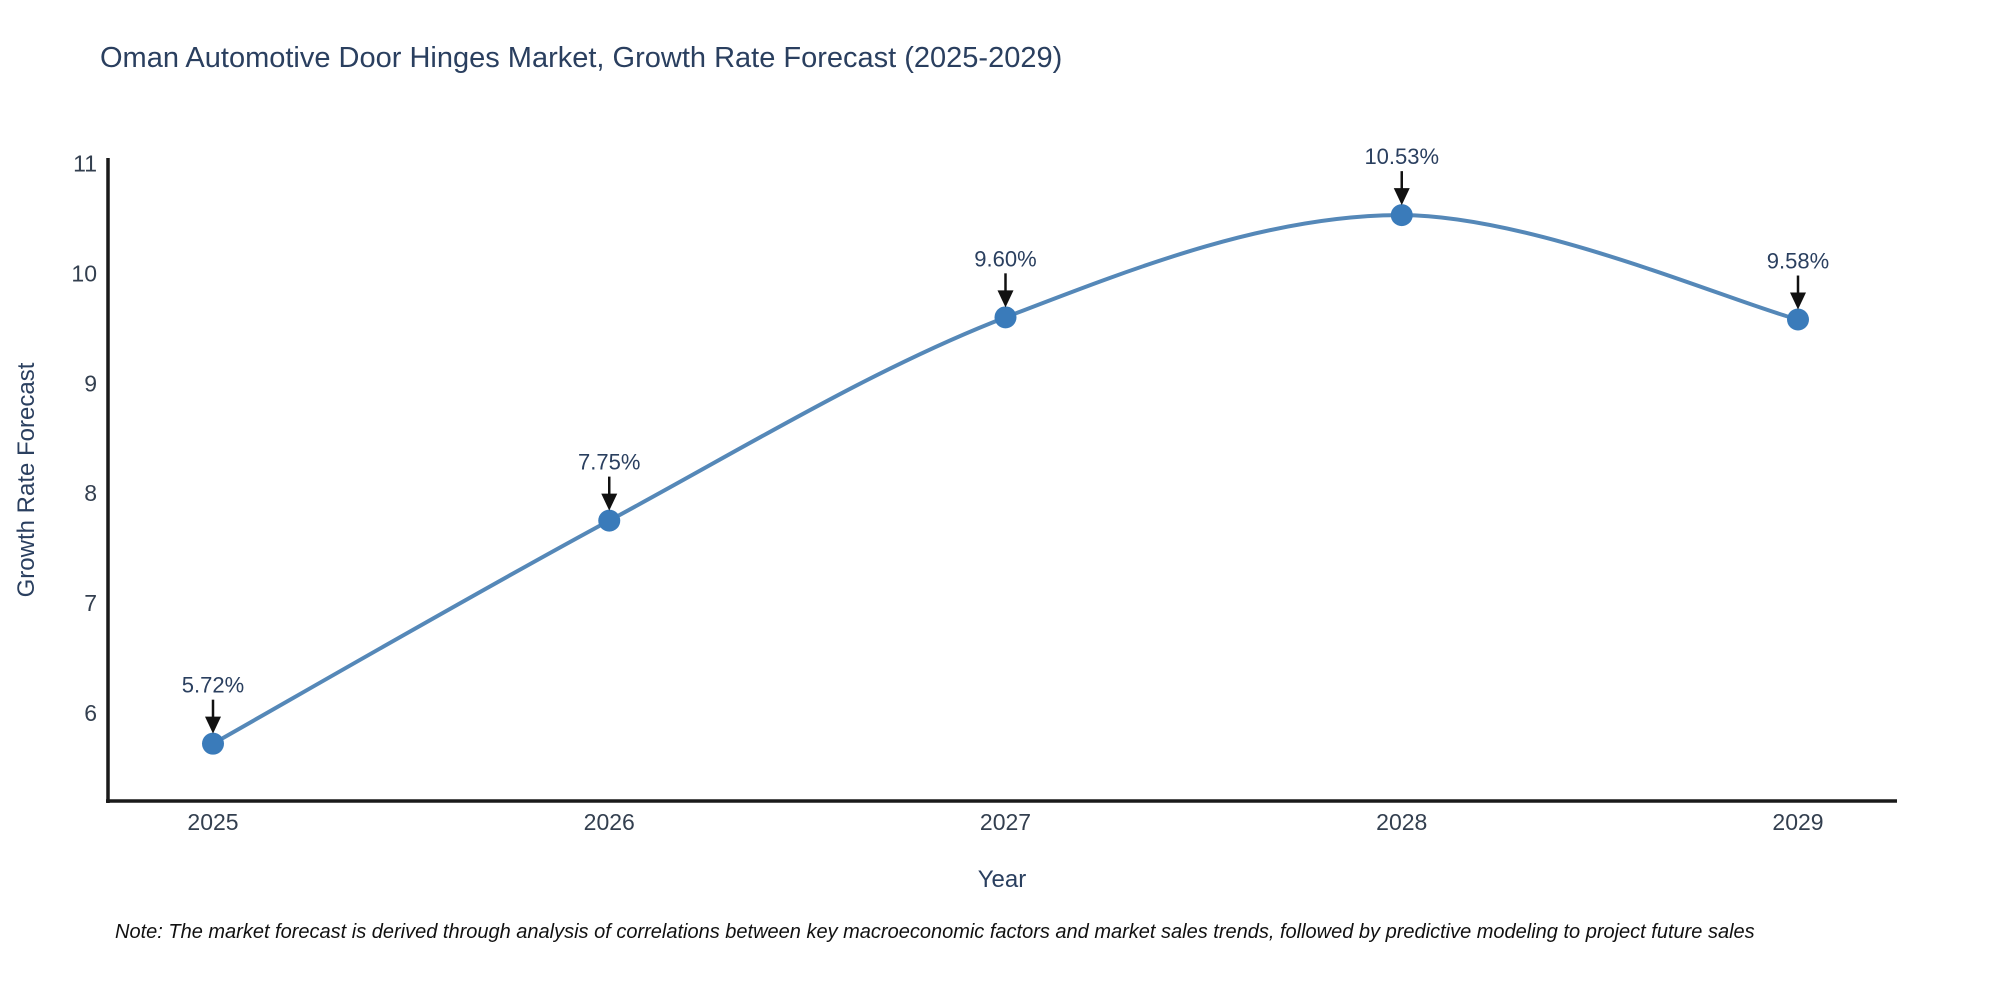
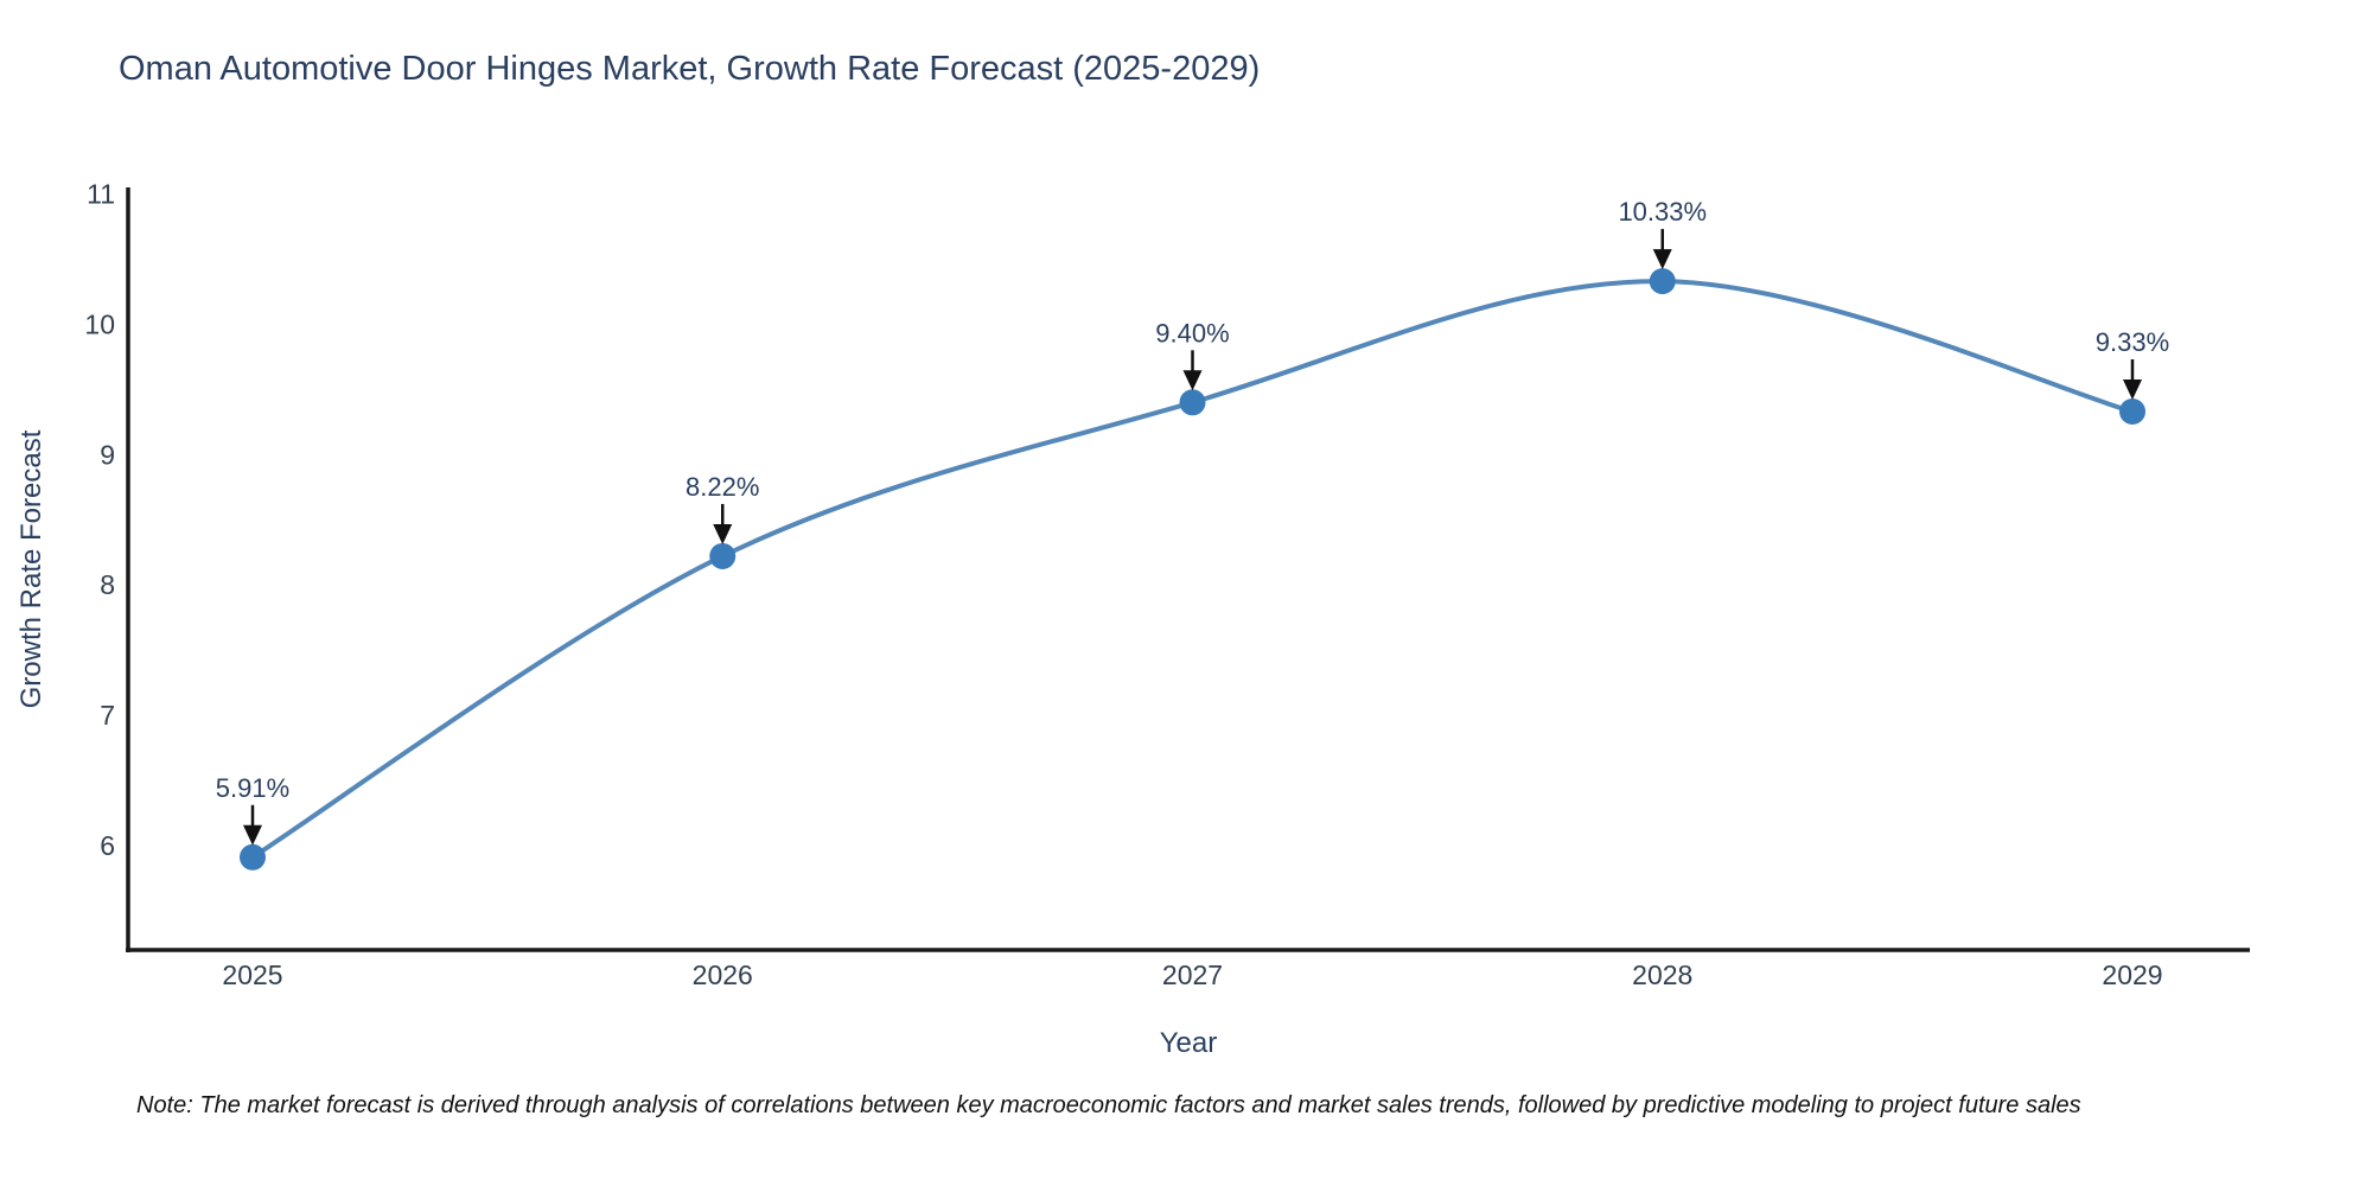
2025: 5.72% -> 5.91%
2026: 7.75% -> 8.22%
2027: 9.60% -> 9.40%
2028: 10.53% -> 10.33%
2029: 9.58% -> 9.33%
